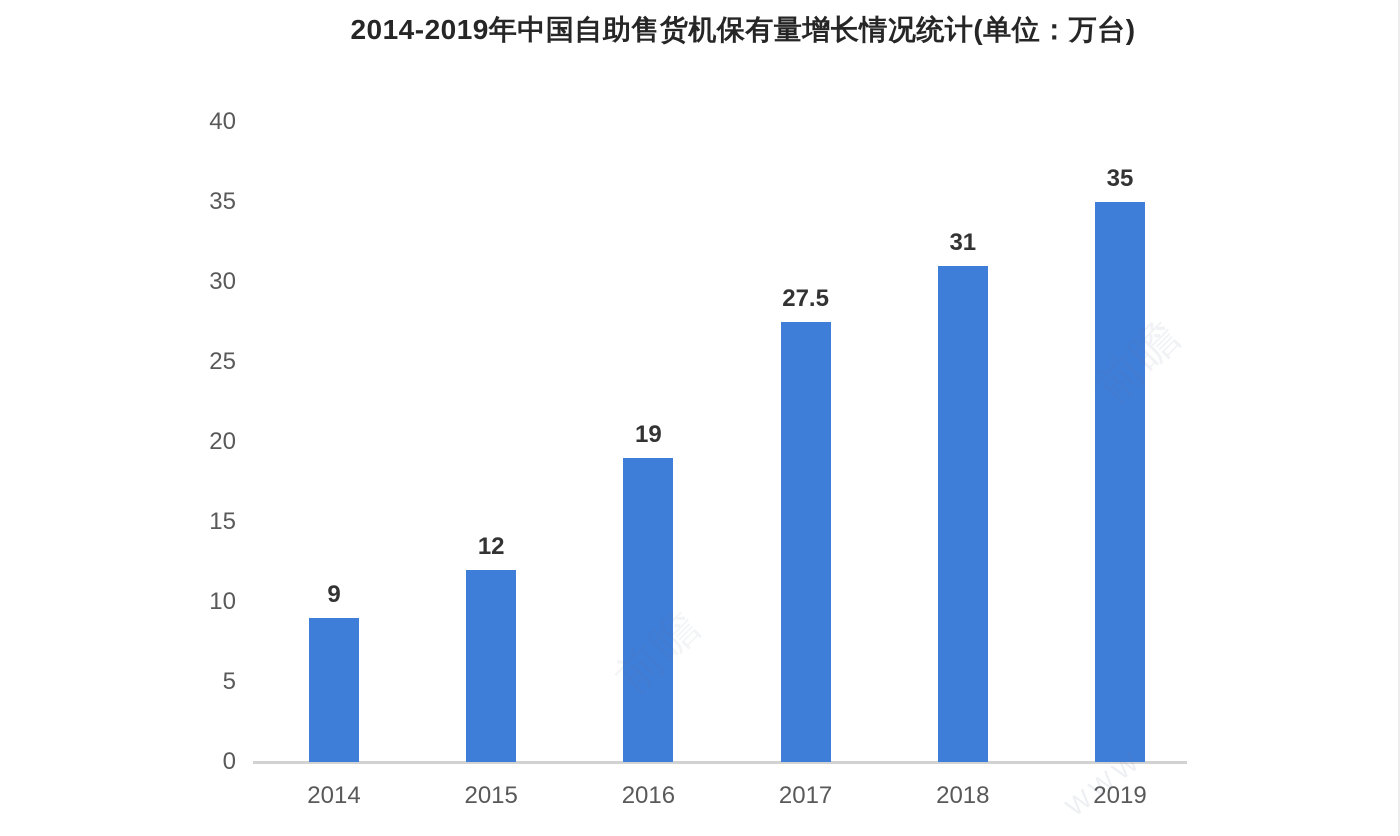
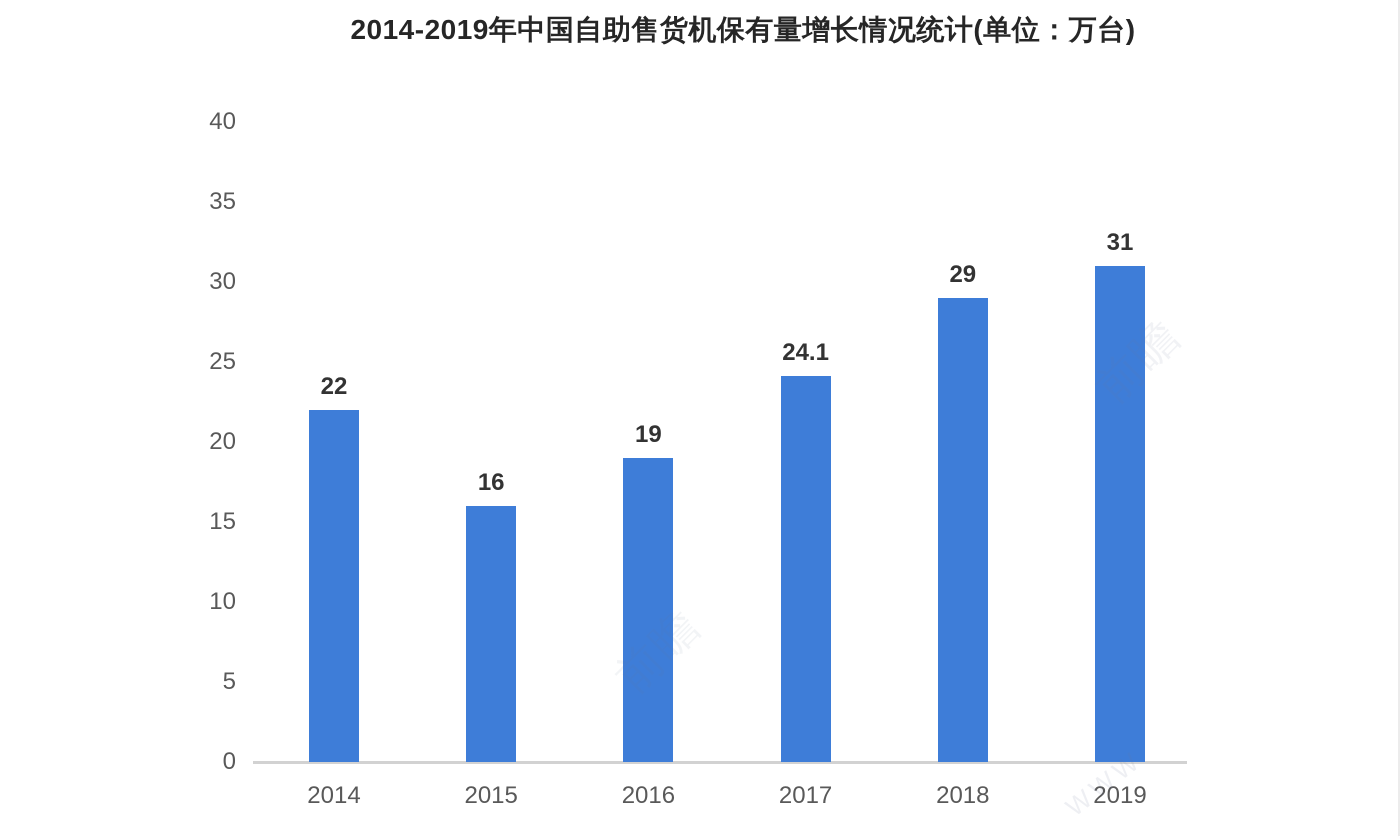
2014: 9 -> 22
2015: 12 -> 16
2017: 27.5 -> 24.1
2018: 31 -> 29
2019: 35 -> 31
